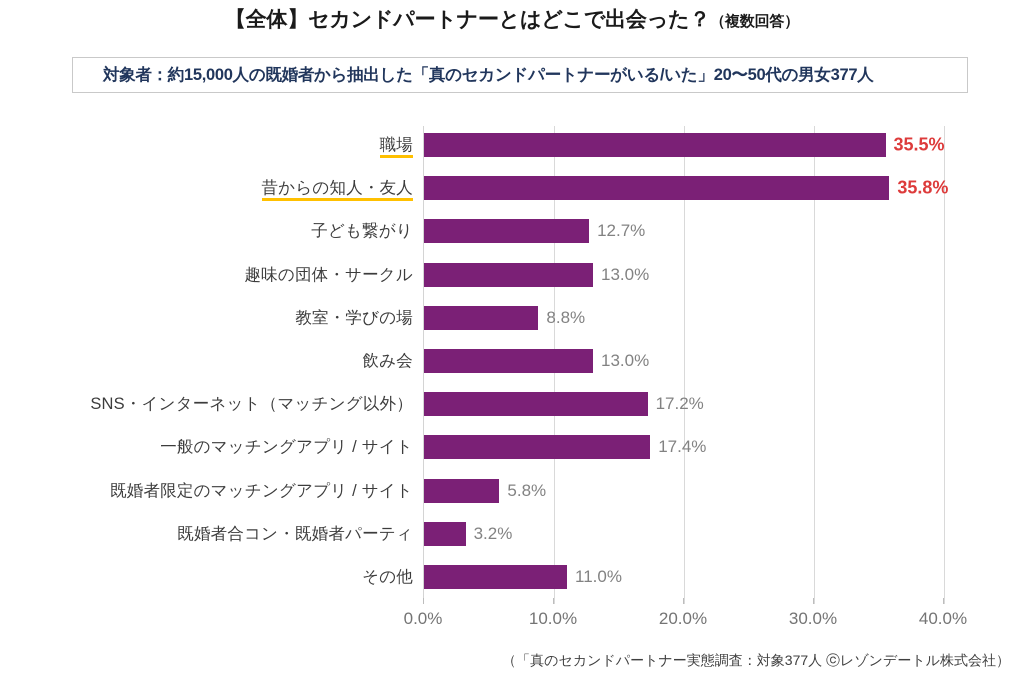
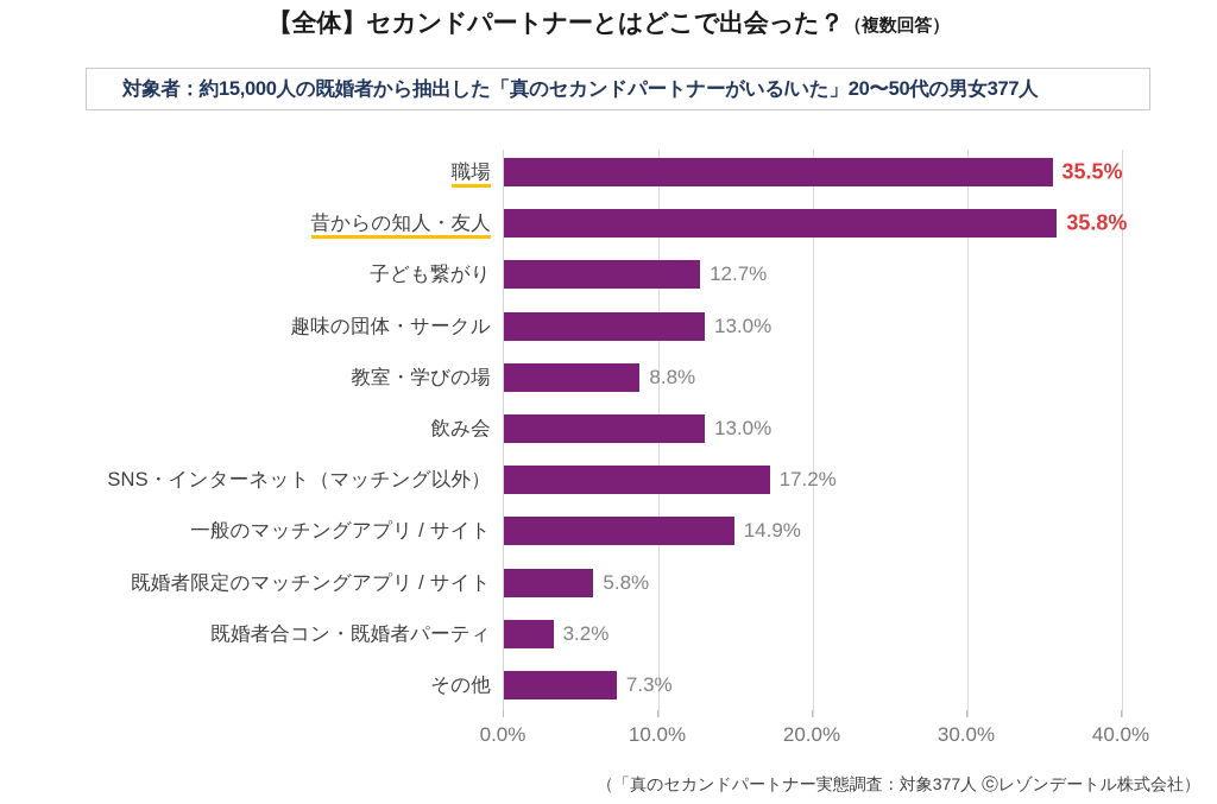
一般のマッチングアプリ / サイト: 17.4% -> 14.9%
その他: 11.0% -> 7.3%
